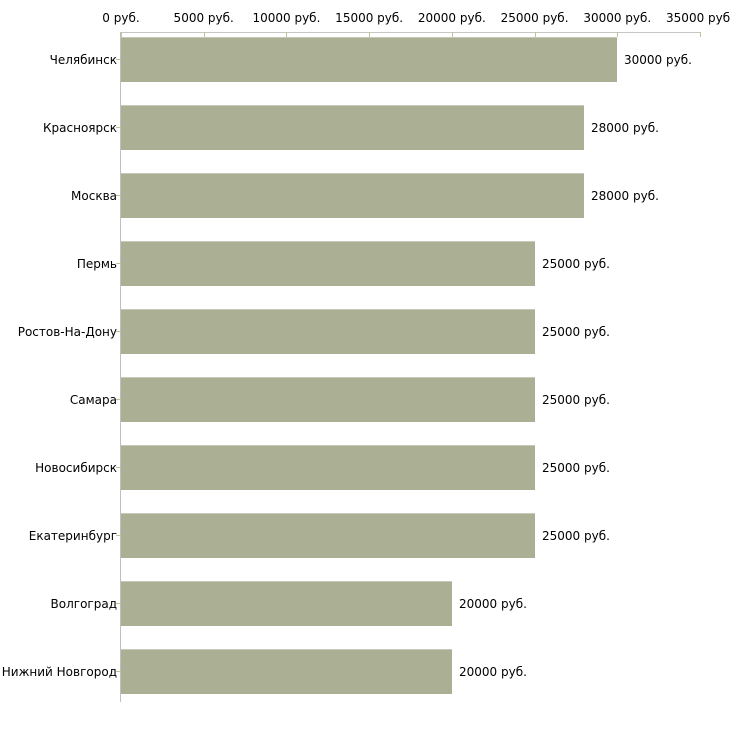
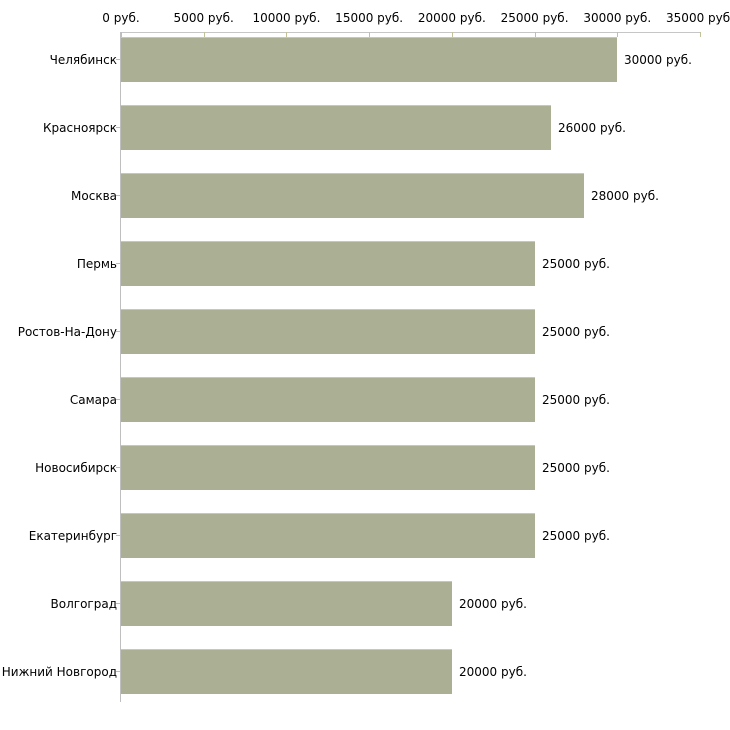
Красноярск: 28000 -> 26000
